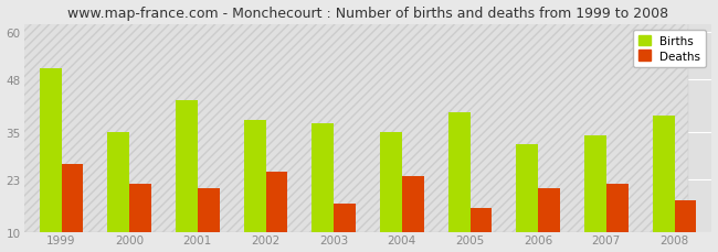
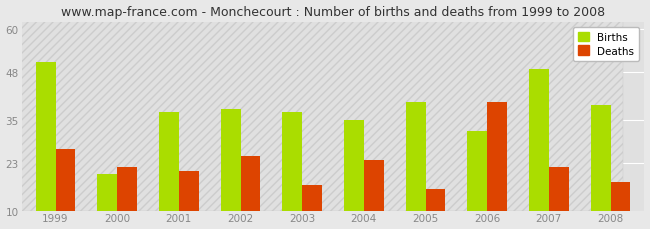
Births/2000: 35 -> 20
Births/2001: 43 -> 37
Deaths/2006: 21 -> 40
Births/2007: 34 -> 49
